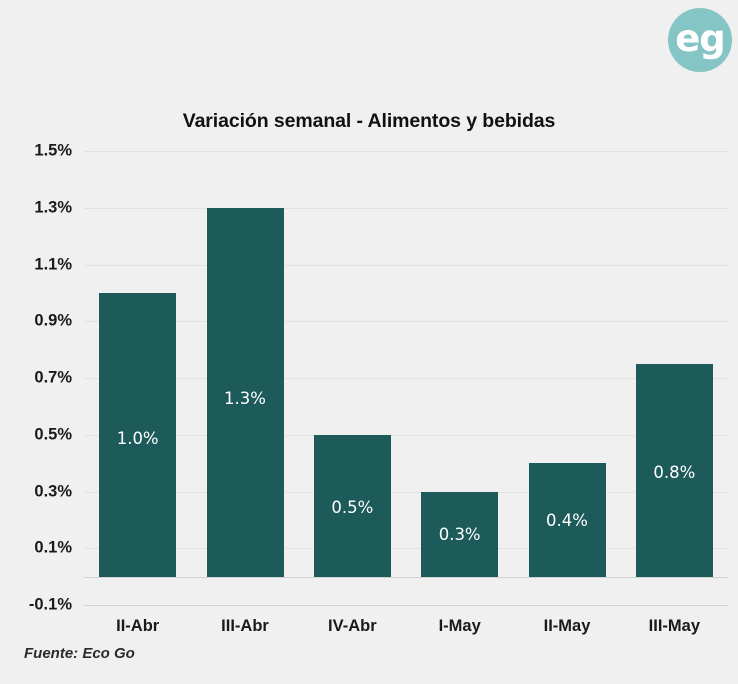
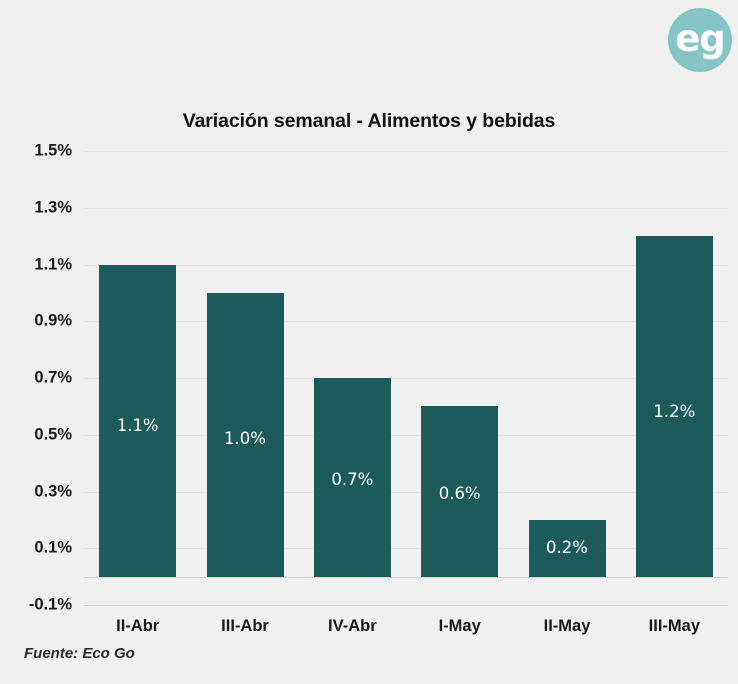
II-Abr: 1.0% -> 1.1%
III-Abr: 1.3% -> 1.0%
IV-Abr: 0.5% -> 0.7%
I-May: 0.3% -> 0.6%
II-May: 0.4% -> 0.2%
III-May: 0.8% -> 1.2%
